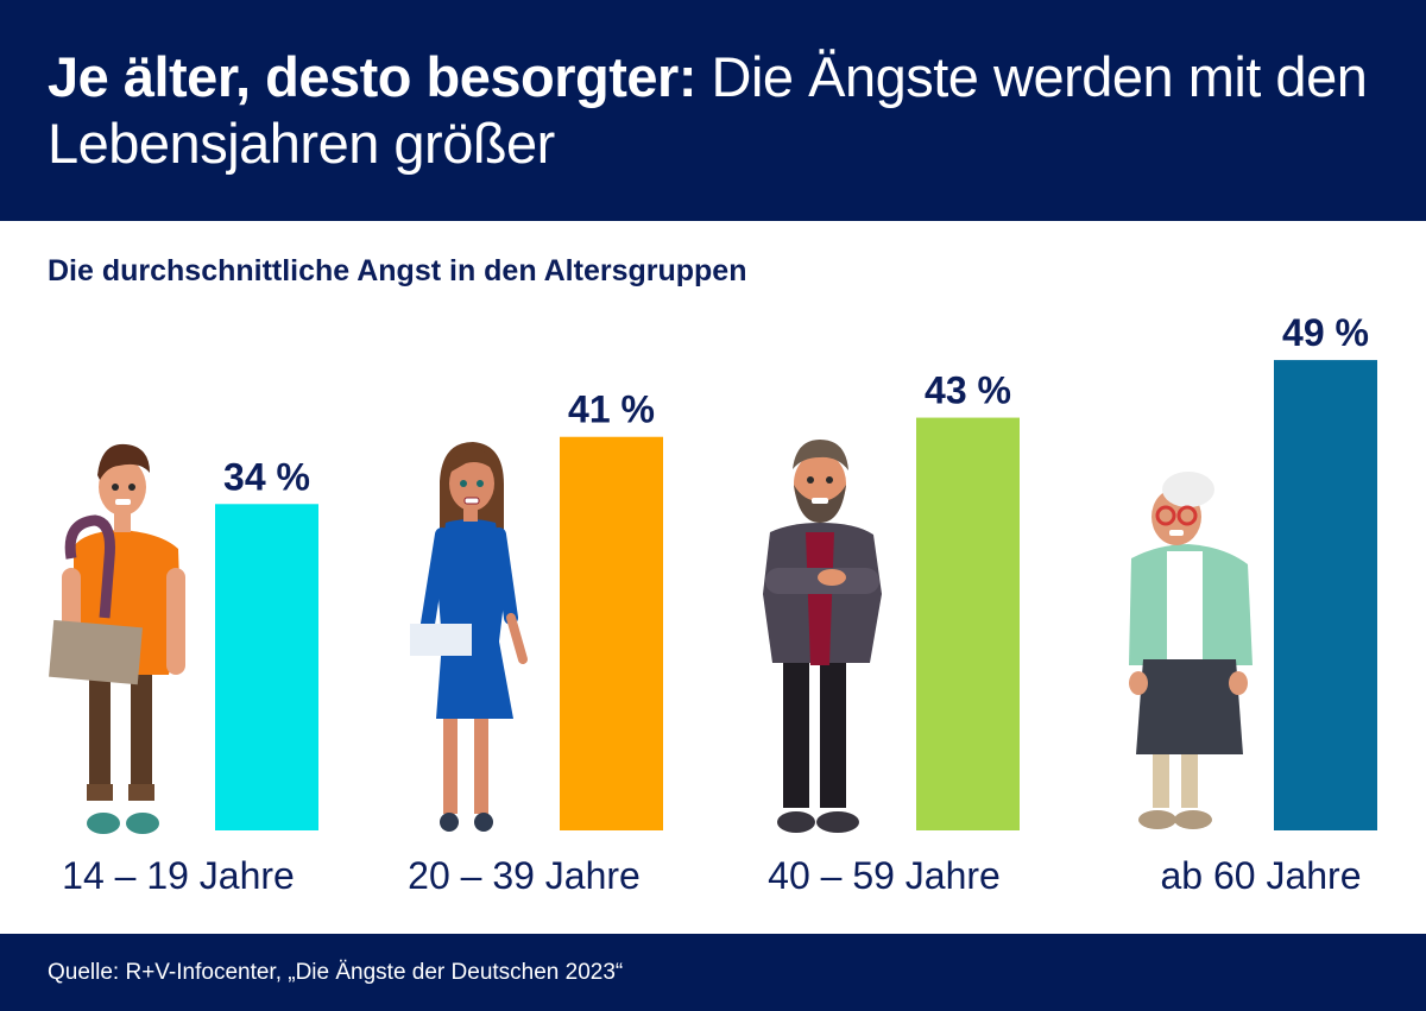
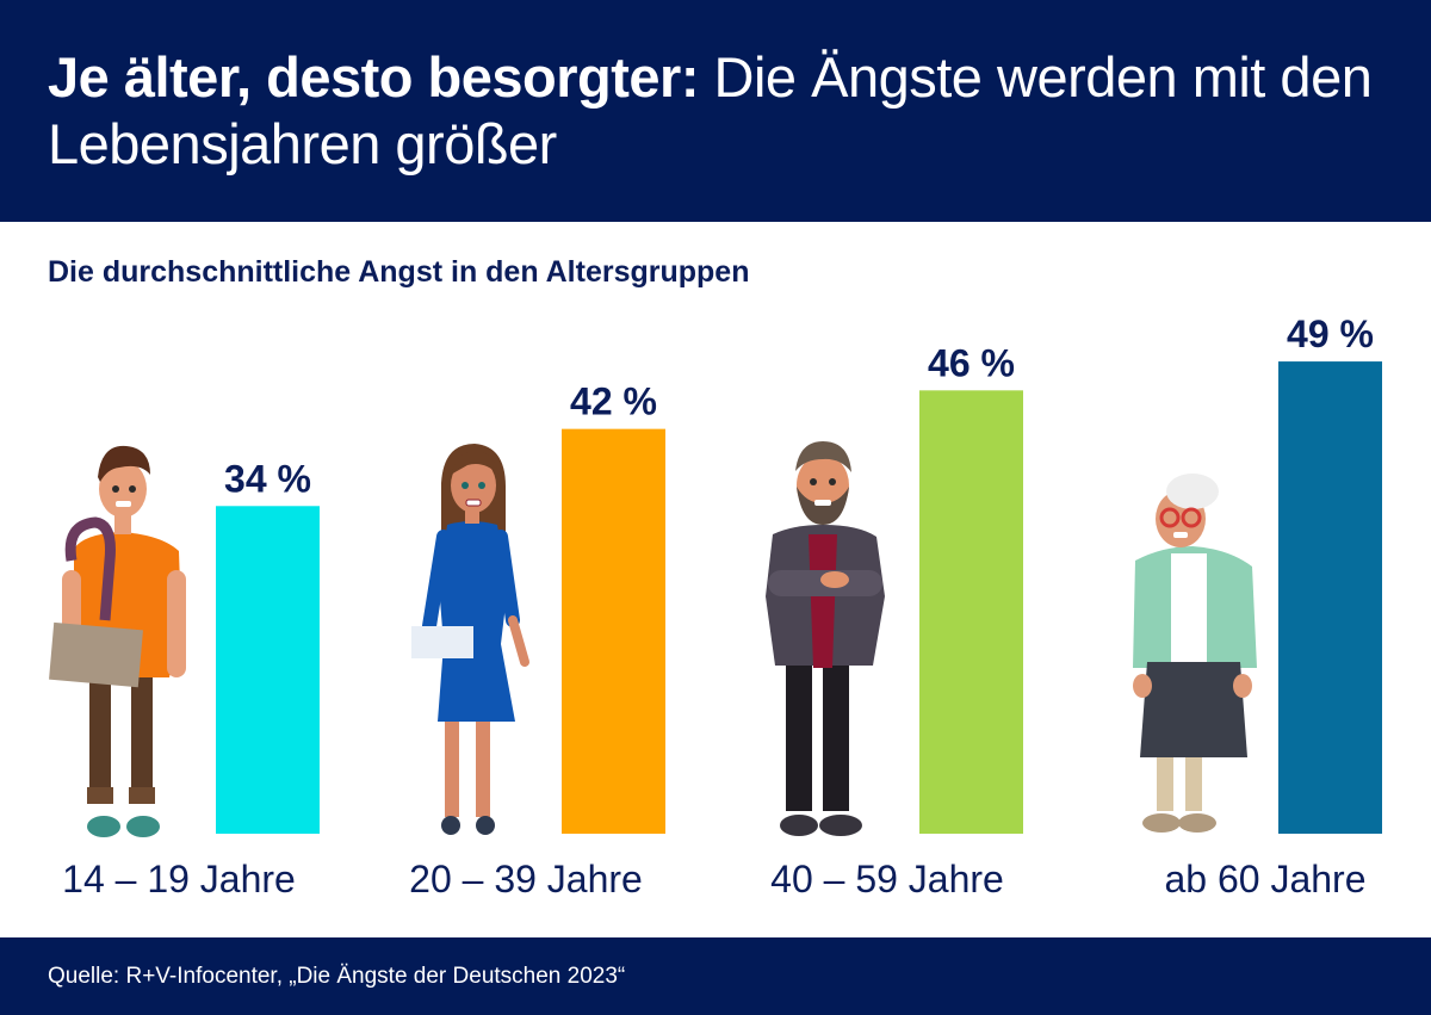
20 – 39 Jahre: 41 -> 42
40 – 59 Jahre: 43 -> 46
